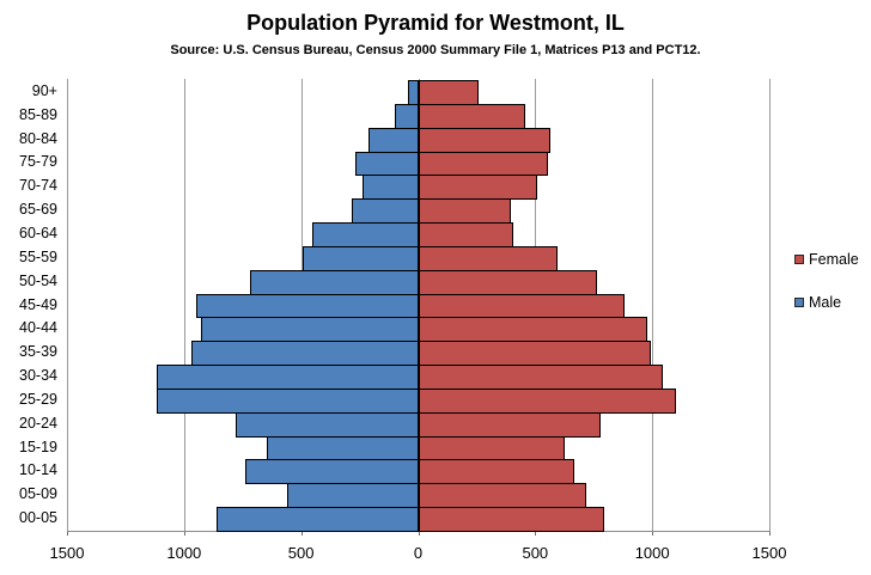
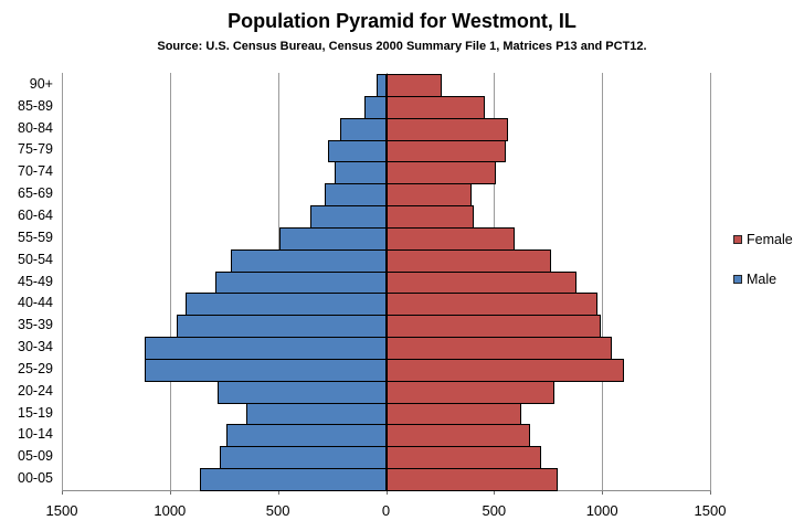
Male/60-64: 450 -> 350
Male/45-49: 950 -> 790
Male/05-09: 560 -> 770
